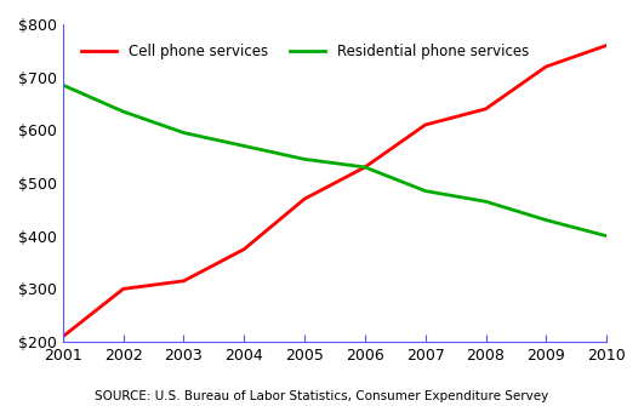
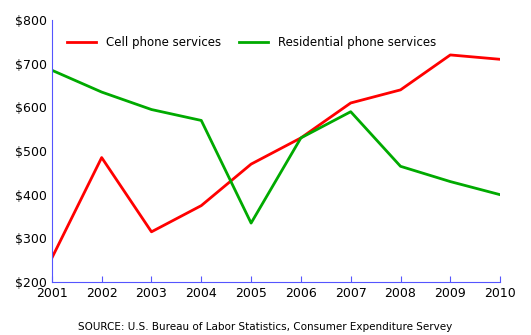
Cell phone services/2001: $210 -> $255
Cell phone services/2002: $300 -> $485
Residential phone services/2005: $545 -> $335
Residential phone services/2007: $485 -> $590
Cell phone services/2010: $760 -> $710
